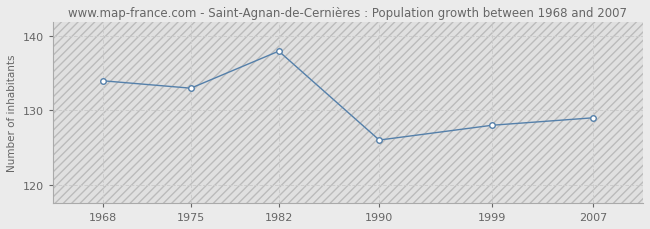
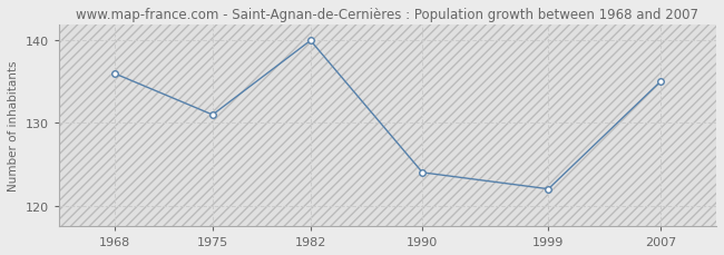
1968: 134 -> 136
1975: 133 -> 131
1982: 138 -> 140
1990: 126 -> 124
1999: 128 -> 122
2007: 129 -> 135
